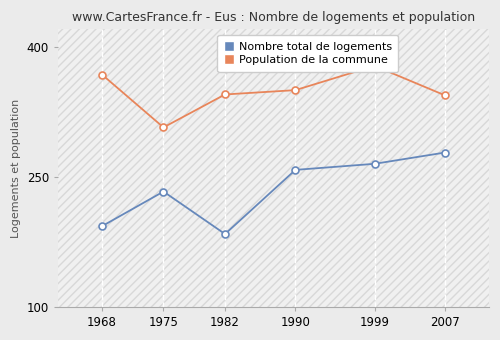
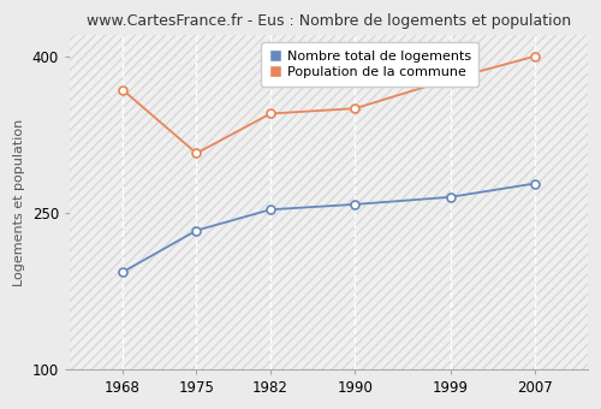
Nombre total de logements/1982: 184 -> 253
Population de la commune/2007: 344 -> 400
